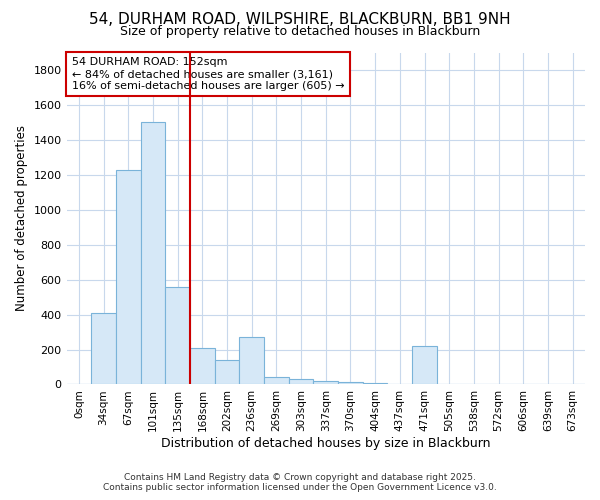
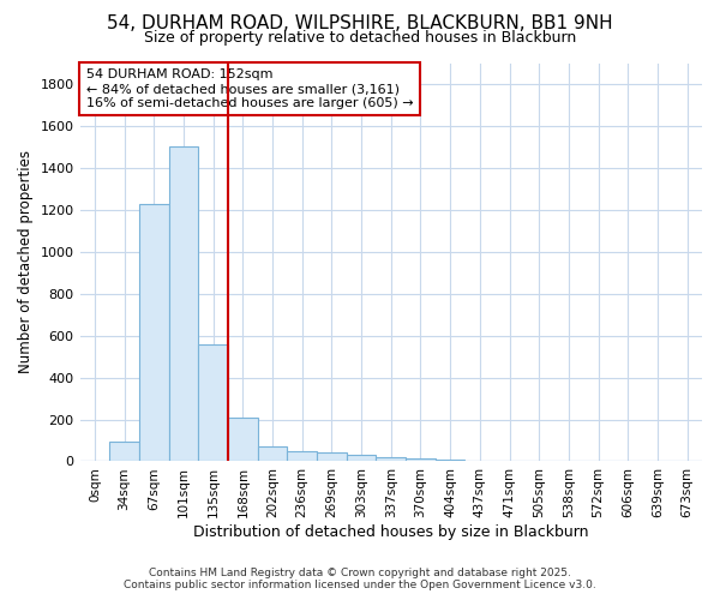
34sqm: 410 -> 100
202sqm: 140 -> 70
236sqm: 270 -> 50
471sqm: 220 -> 0
